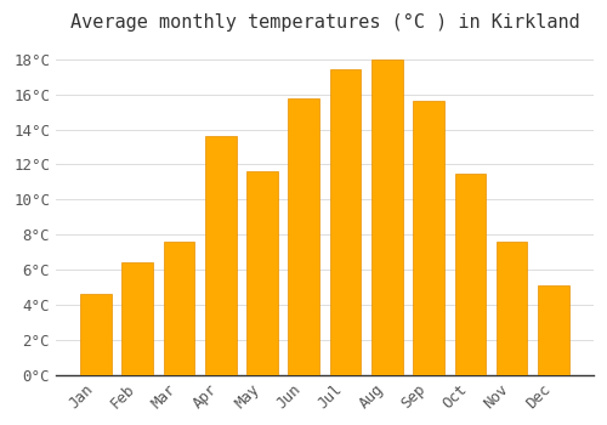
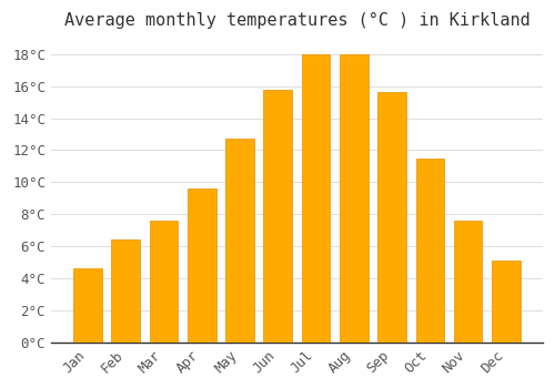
Apr: 13.6°C -> 9.6°C
May: 11.6°C -> 12.7°C
Jul: 17.4°C -> 18.0°C
